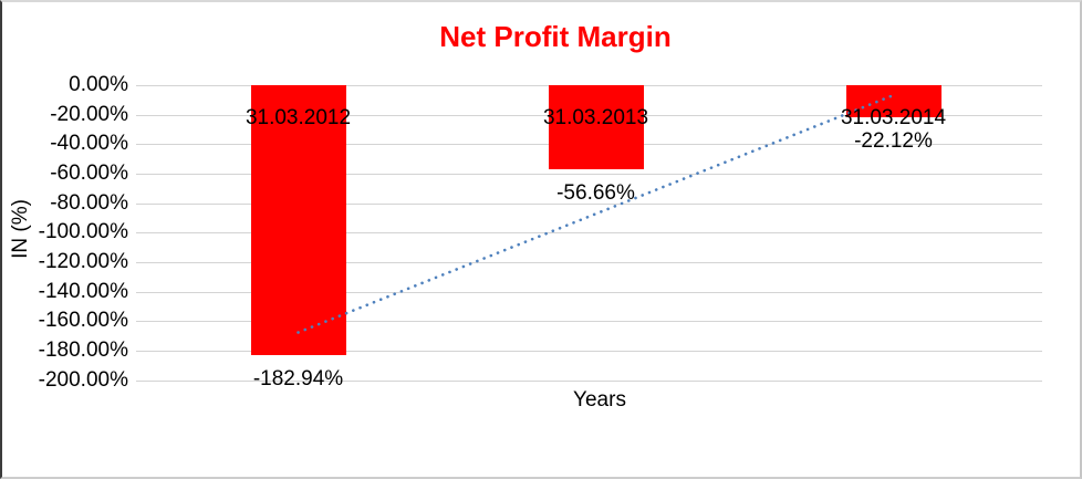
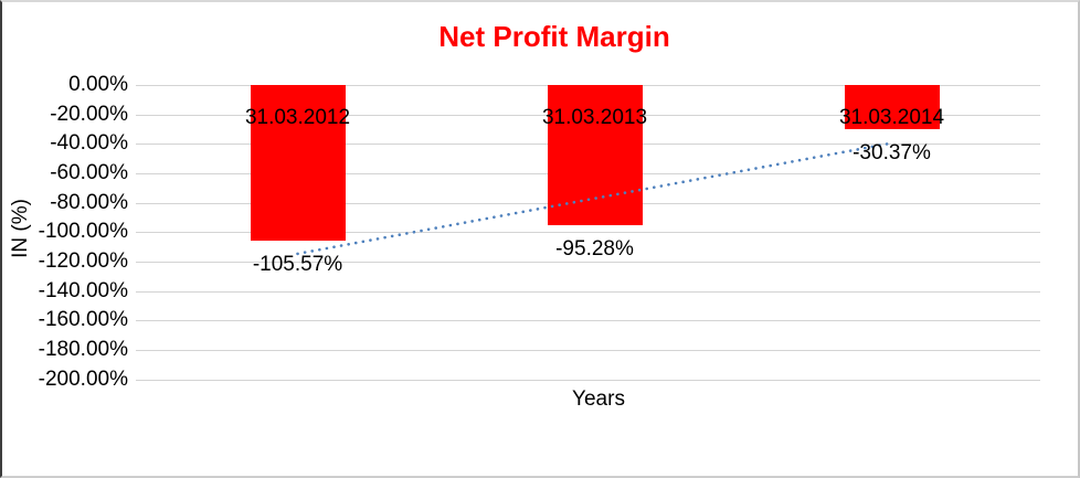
31.03.2012: -182.94% -> -105.57%
31.03.2013: -56.66% -> -95.28%
31.03.2014: -22.12% -> -30.37%
